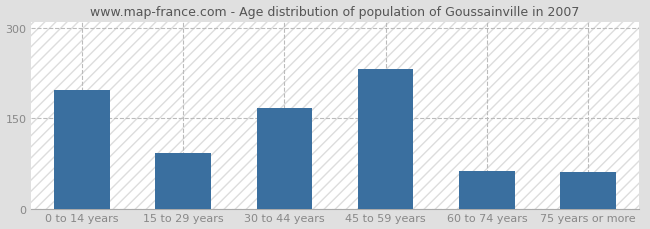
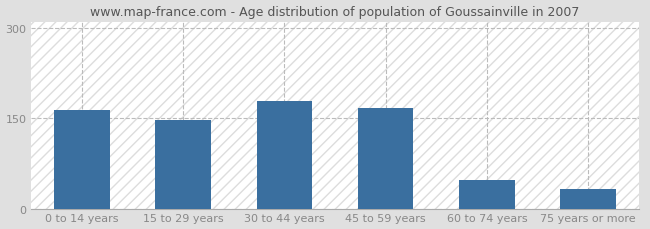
0 to 14 years: 196 -> 163
15 to 29 years: 92 -> 146
30 to 44 years: 166 -> 178
45 to 59 years: 232 -> 166
60 to 74 years: 62 -> 47
75 years or more: 60 -> 32
